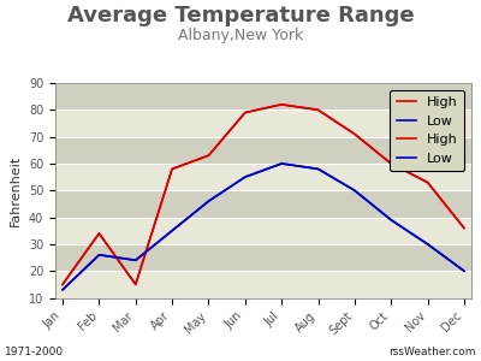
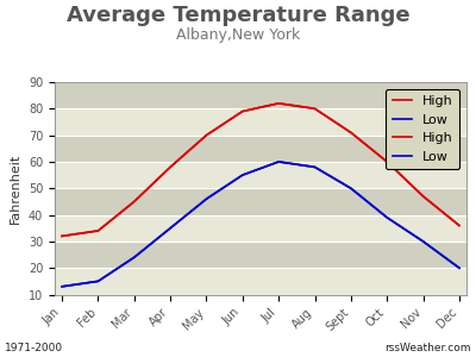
High/Jan: 15 -> 32
Low/Feb: 26 -> 15
High/Mar: 15 -> 45
High/May: 63 -> 70
High/Nov: 53 -> 47
